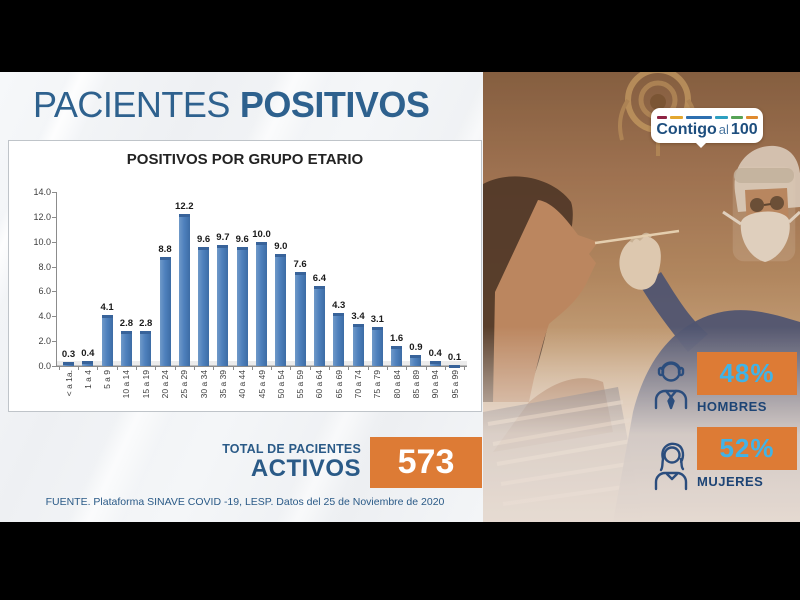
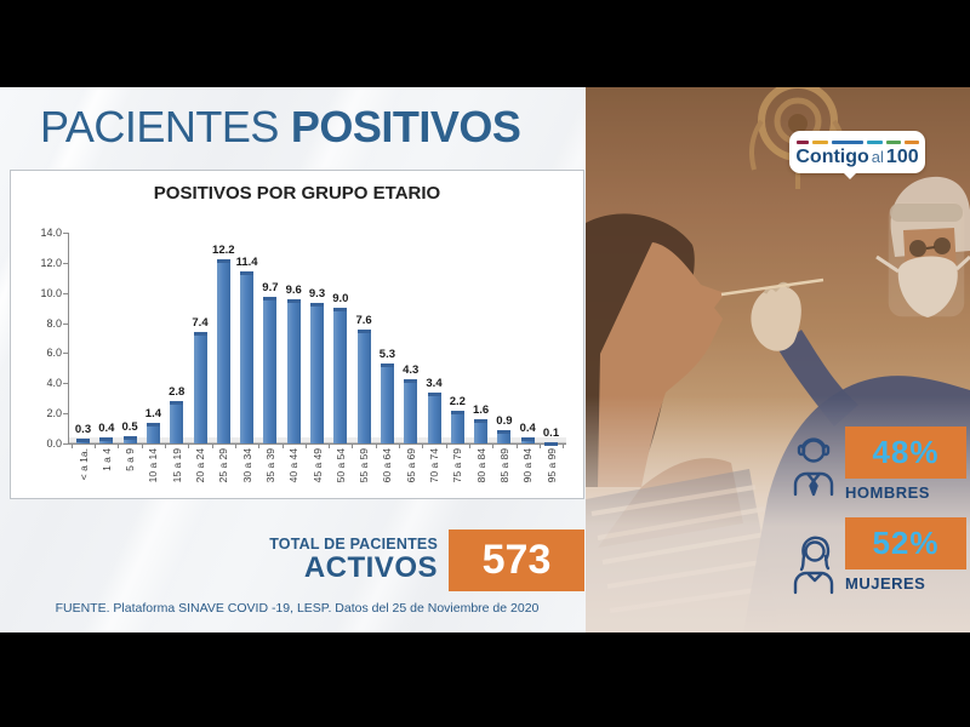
5 a 9: 4.1 -> 0.5
10 a 14: 2.8 -> 1.4
20 a 24: 8.8 -> 7.4
30 a 34: 9.6 -> 11.4
45 a 49: 10.0 -> 9.3
60 a 64: 6.4 -> 5.3
75 a 79: 3.1 -> 2.2
